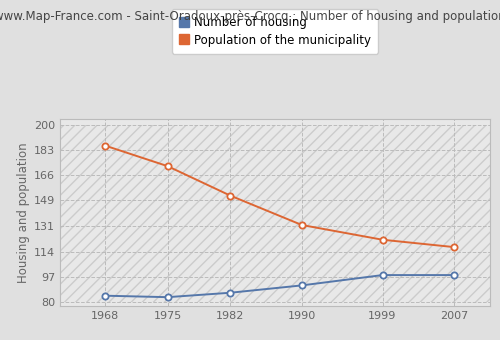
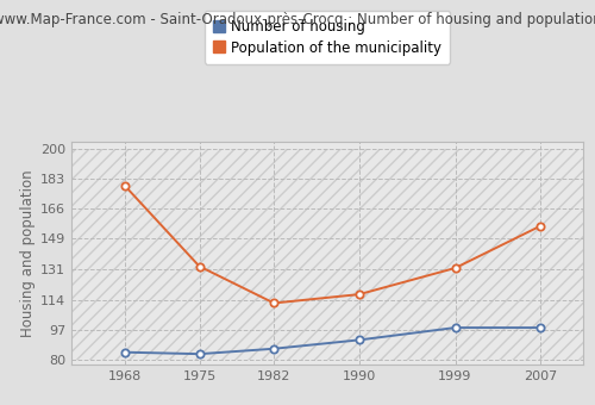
Population of the municipality/1968: 186 -> 179
Population of the municipality/1975: 172 -> 133
Population of the municipality/1982: 152 -> 112
Population of the municipality/1990: 132 -> 117
Population of the municipality/1999: 122 -> 132
Population of the municipality/2007: 117 -> 156
